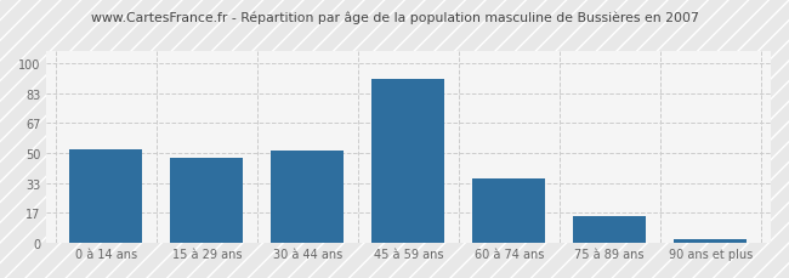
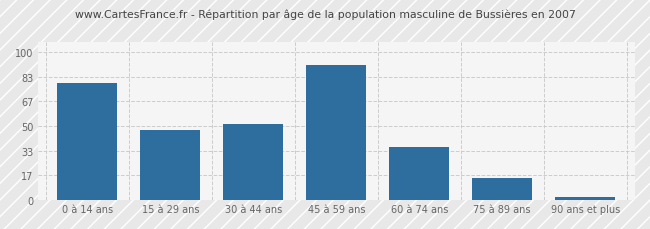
0 à 14 ans: 52 -> 79
